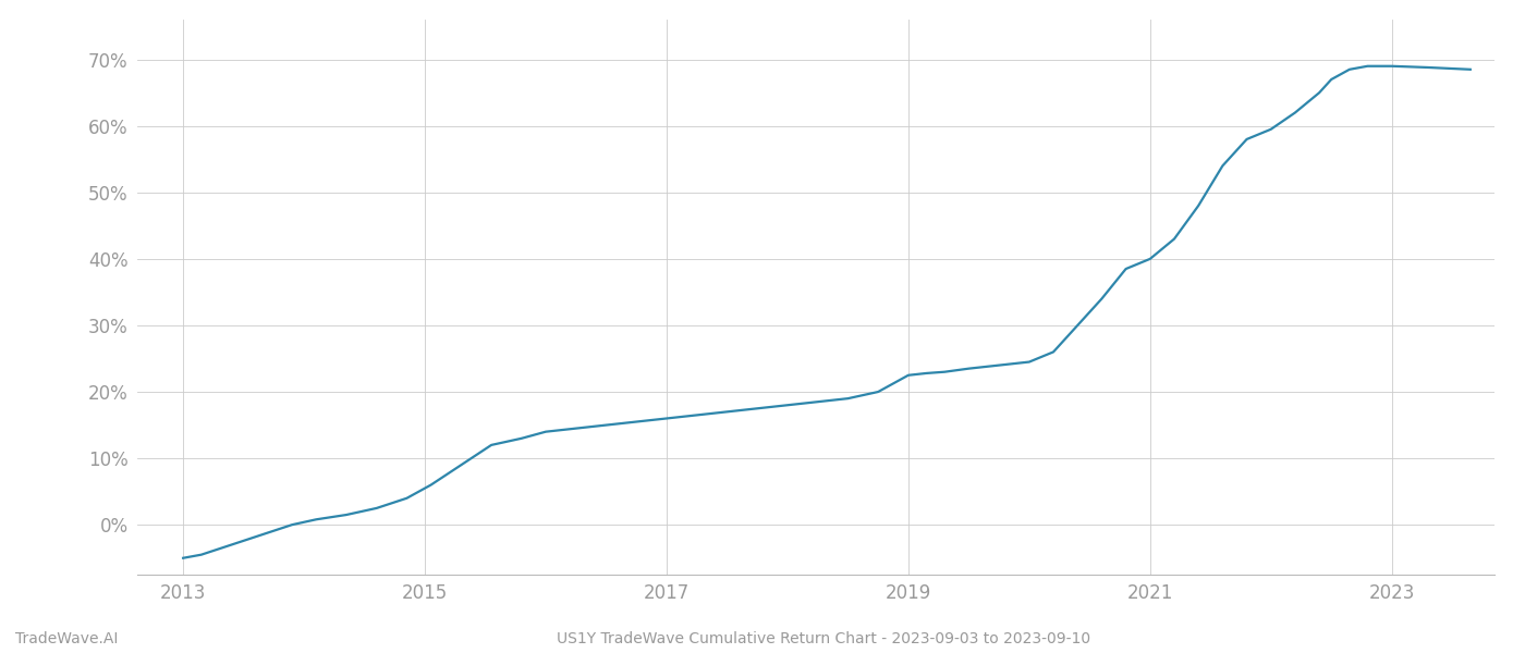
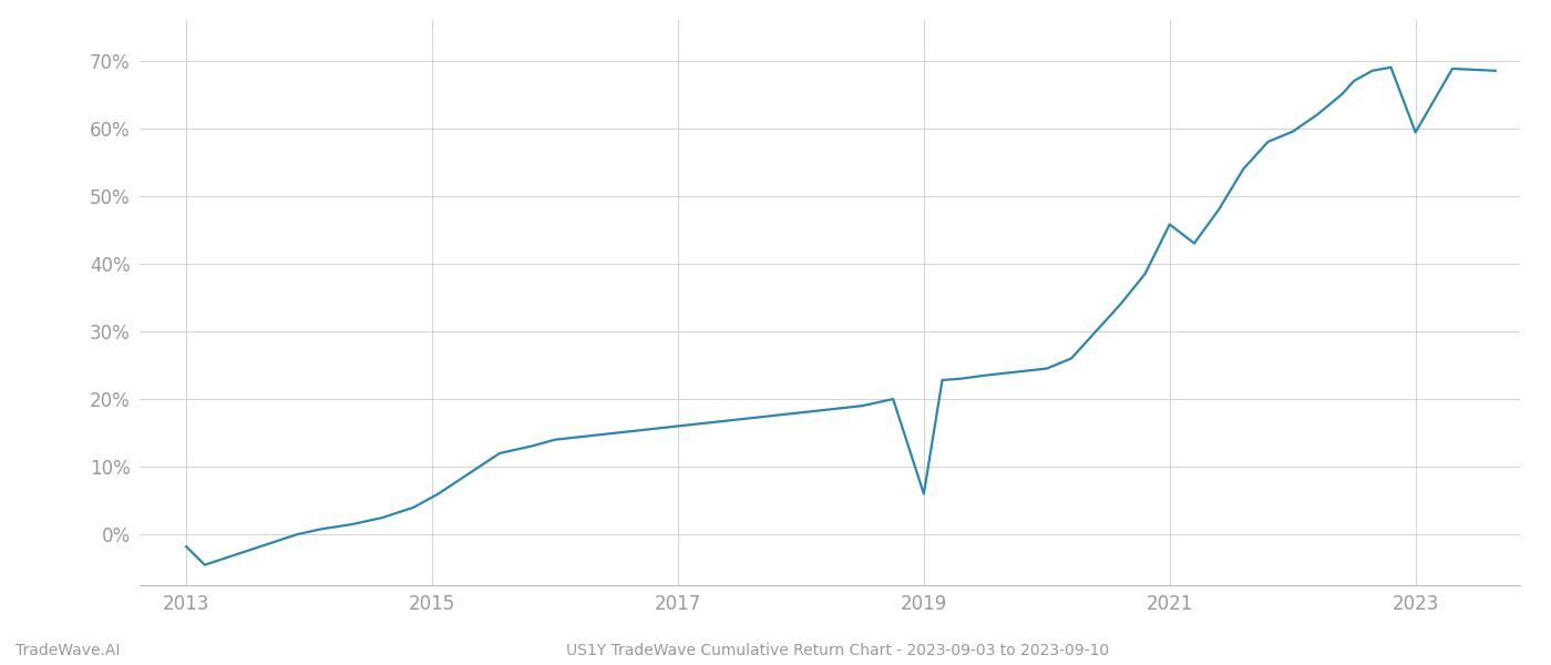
2013: -5.0% -> -1.8%
2019: 22.5% -> 6.0%
2021: 40.0% -> 45.8%
2023: 69.0% -> 59.4%
